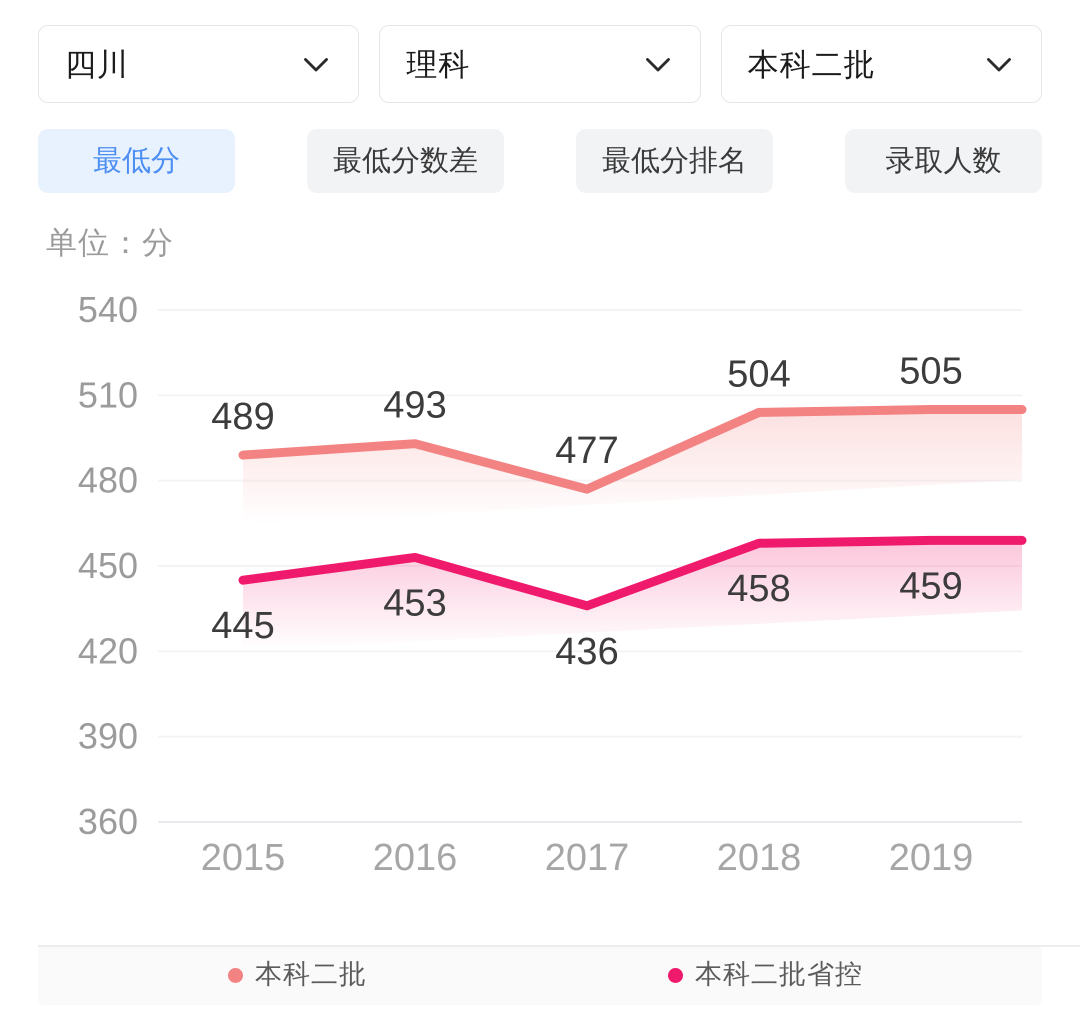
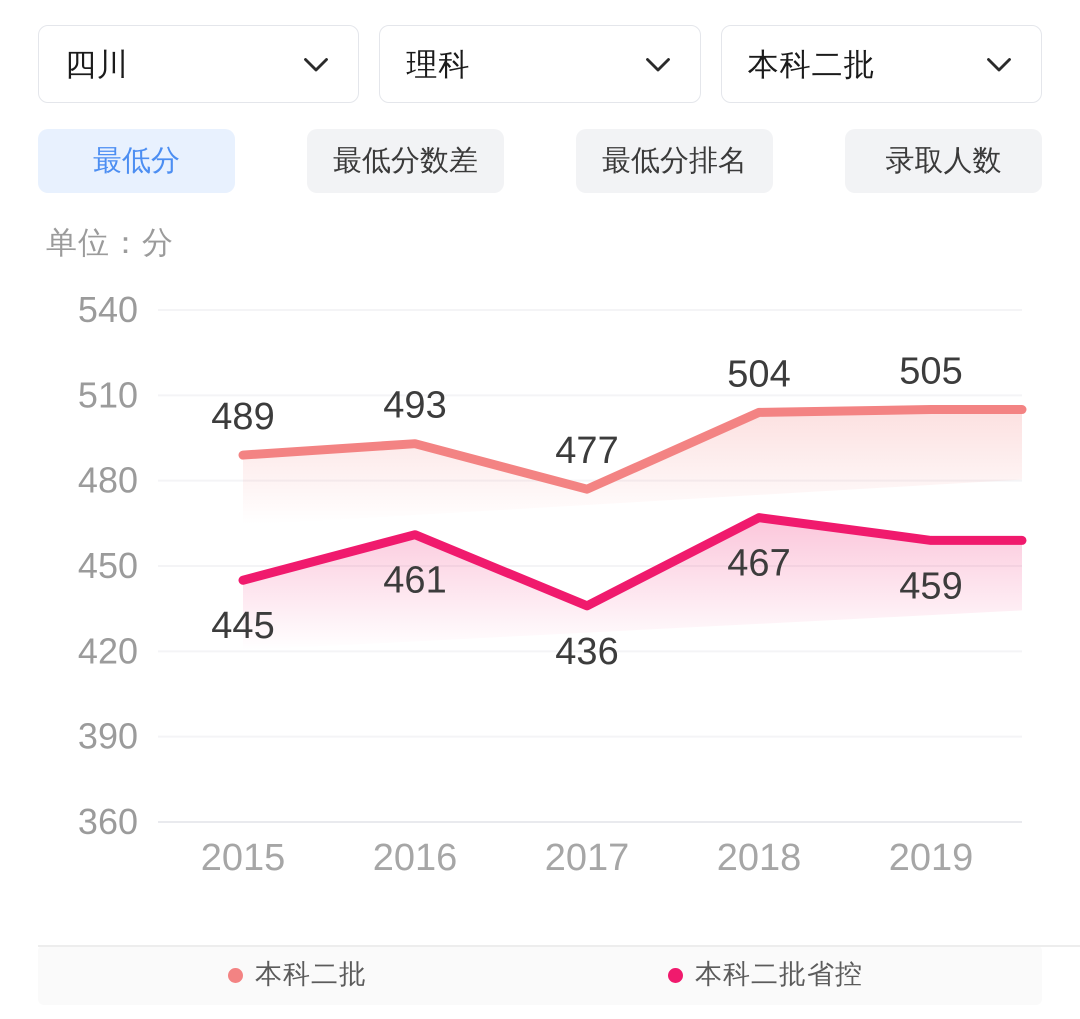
本科二批省控/2016: 453 -> 461
本科二批省控/2018: 458 -> 467
